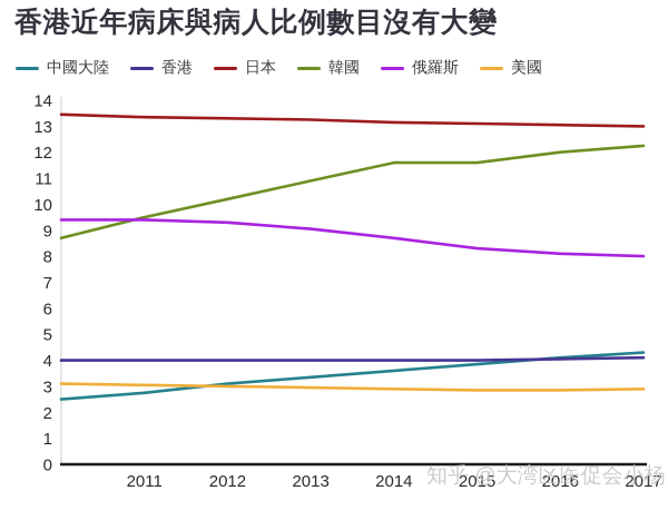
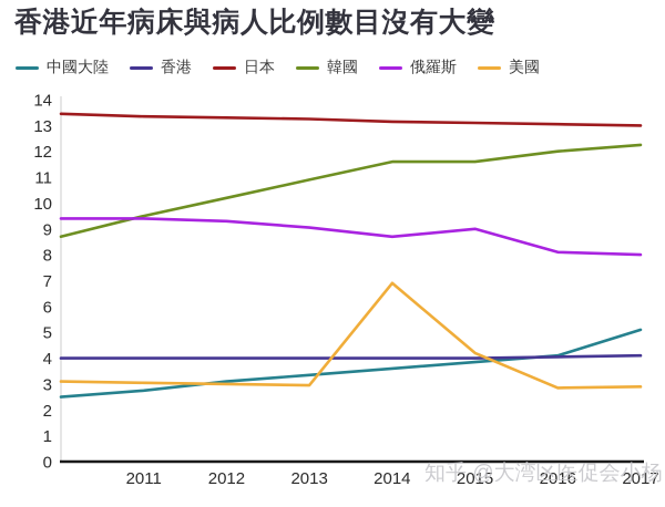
美國/2014: 2.9 -> 6.9
俄羅斯/2015: 8.3 -> 9.0
美國/2015: 2.9 -> 4.2
中國大陸/2017: 4.3 -> 5.1
